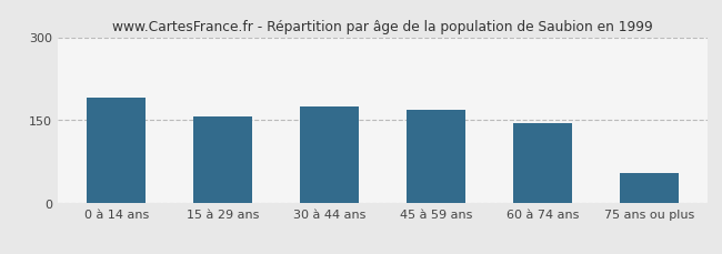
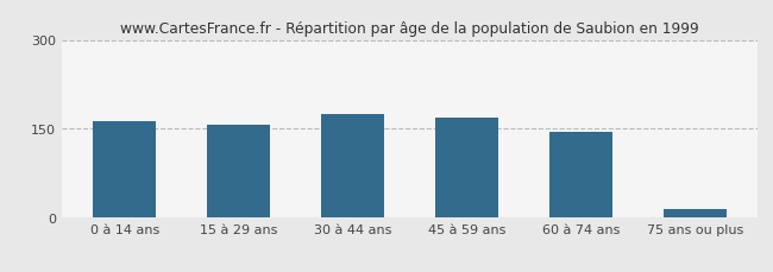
0 à 14 ans: 190 -> 163
75 ans ou plus: 55 -> 15
